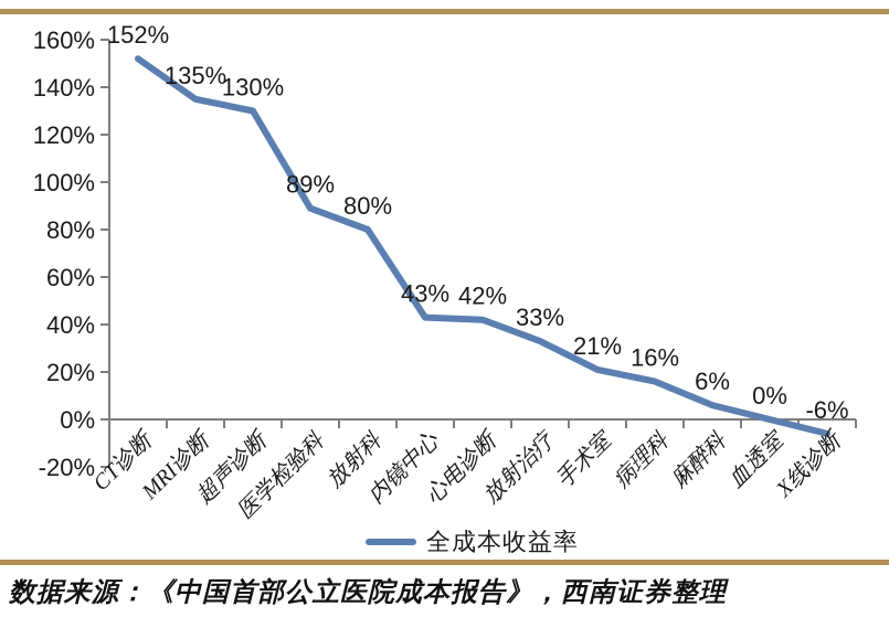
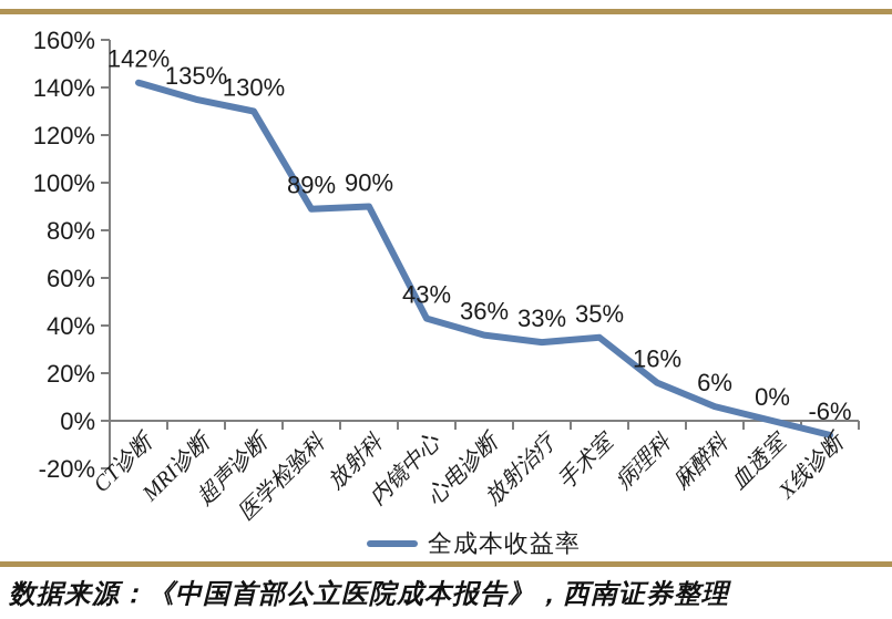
CT诊断: 152% -> 142%
放射科: 80% -> 90%
心电诊断: 42% -> 36%
手术室: 21% -> 35%
